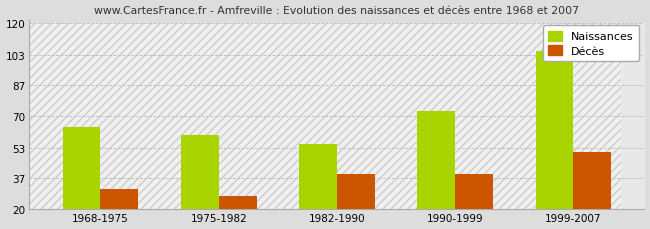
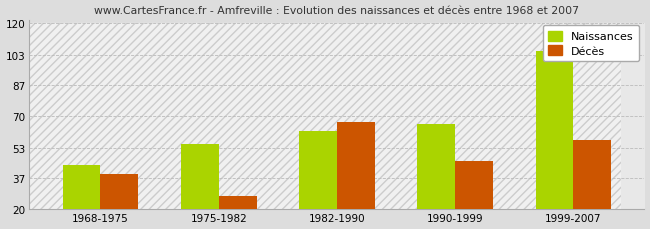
Naissances/1968-1975: 64 -> 44
Décès/1968-1975: 31 -> 39
Naissances/1975-1982: 60 -> 55
Naissances/1982-1990: 55 -> 62
Décès/1982-1990: 39 -> 67
Naissances/1990-1999: 73 -> 66
Décès/1990-1999: 39 -> 46
Décès/1999-2007: 51 -> 57
